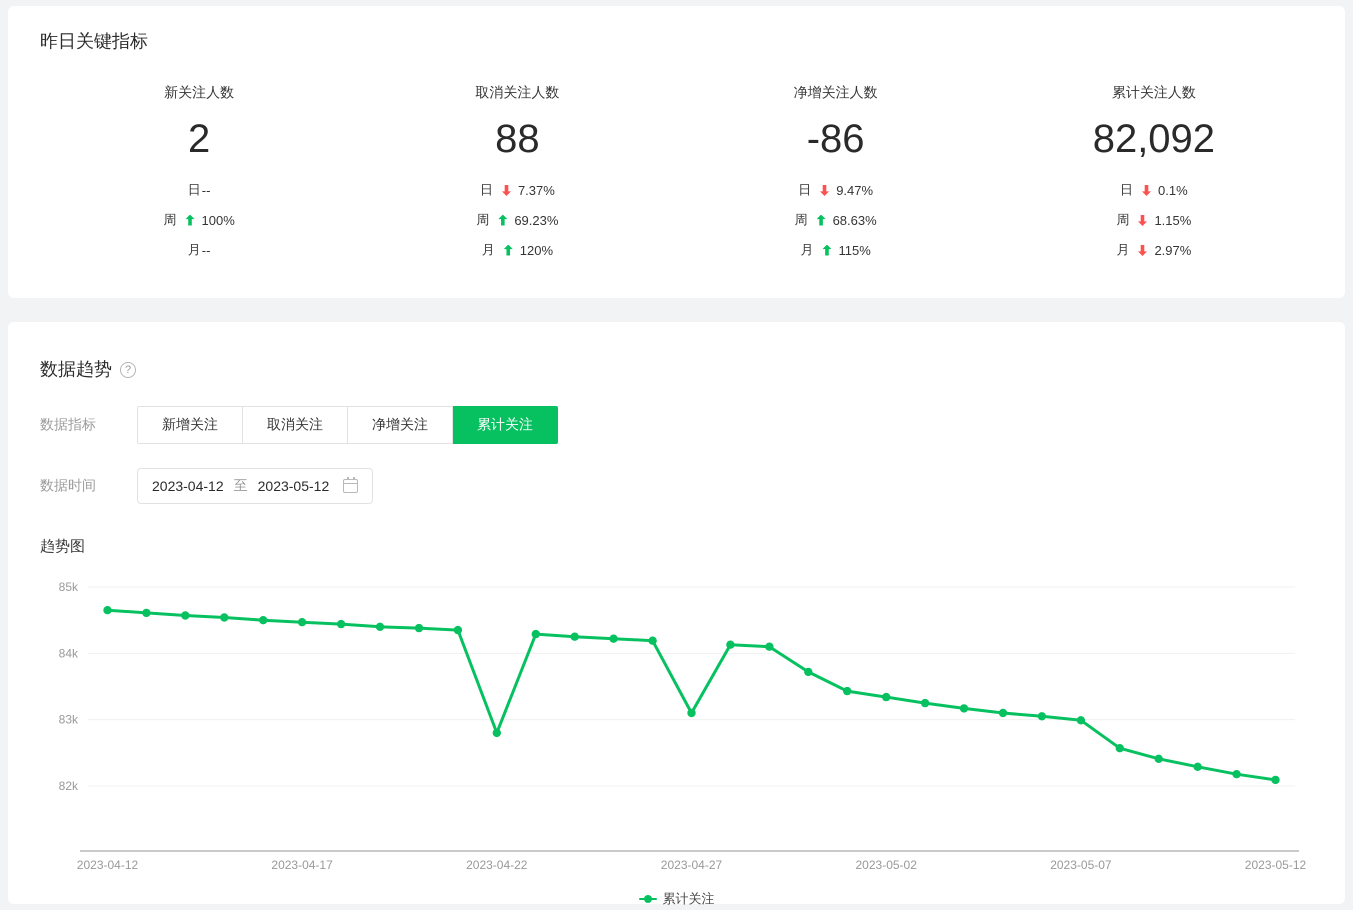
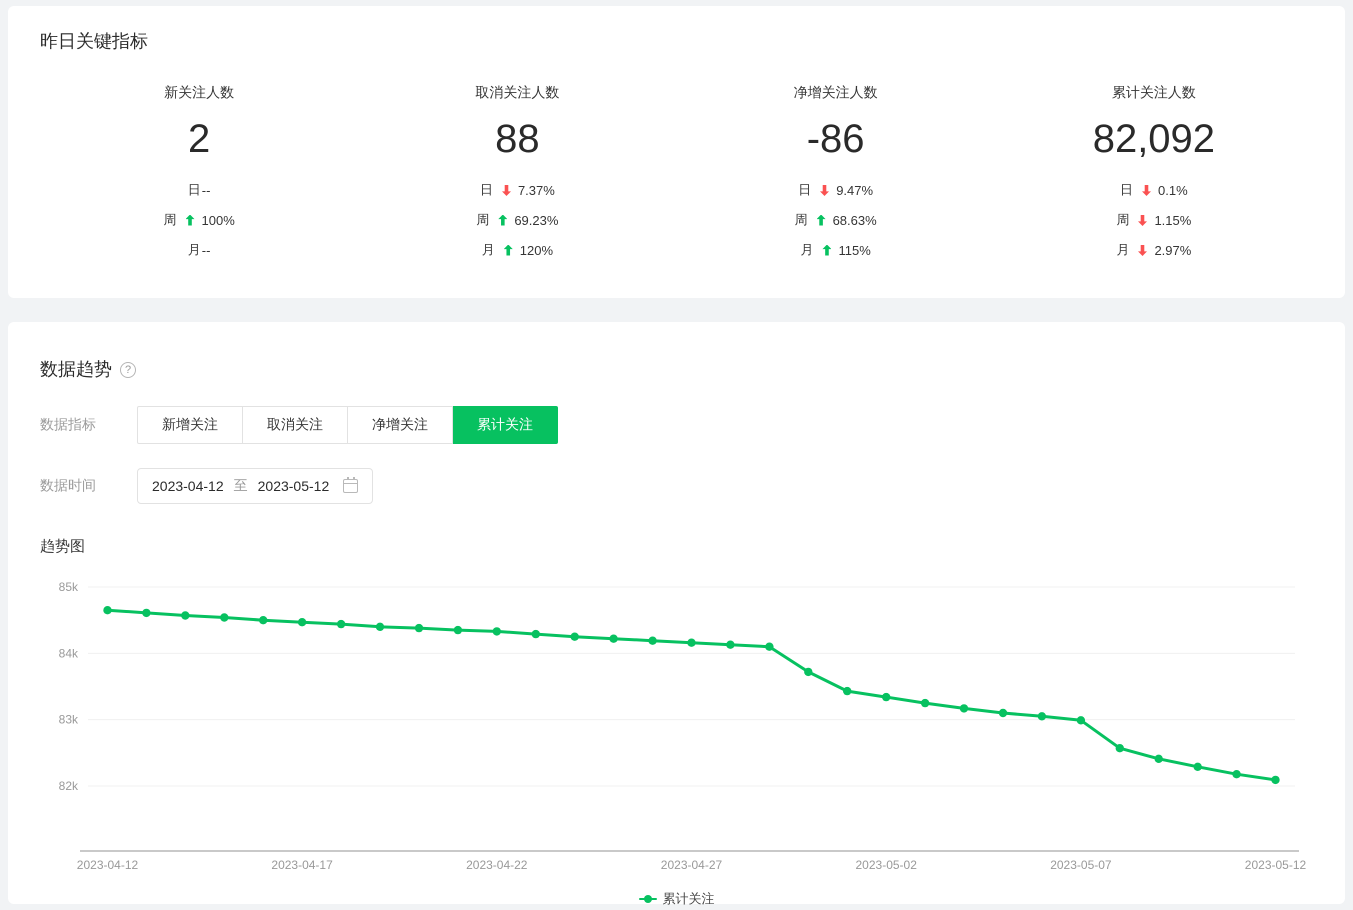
2023-04-22: 82.8k -> 84.3k
2023-04-27: 83.1k -> 84.2k
